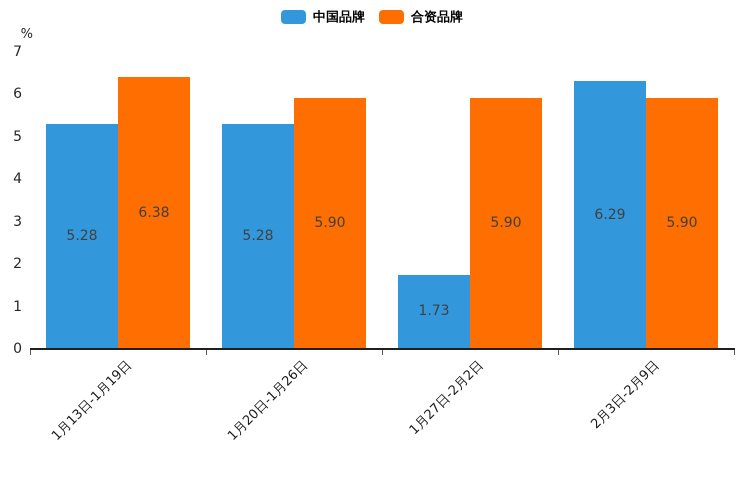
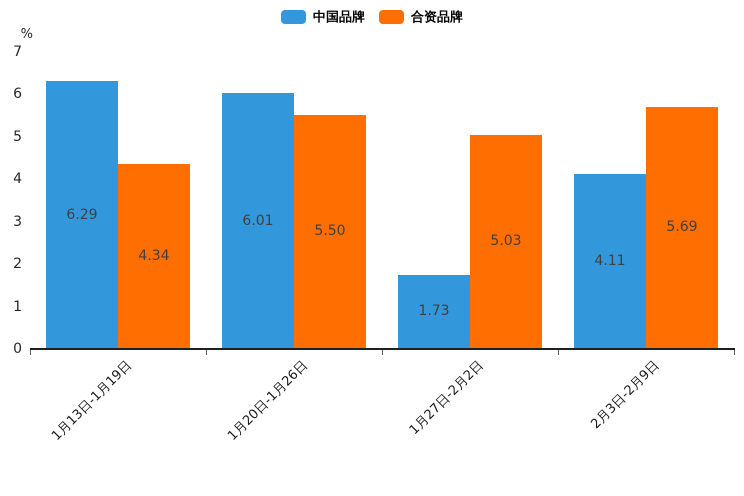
中国品牌/1月13日-1月19日: 5.28 -> 6.29
合资品牌/1月13日-1月19日: 6.38 -> 4.34
中国品牌/1月20日-1月26日: 5.28 -> 6.01
合资品牌/1月20日-1月26日: 5.90 -> 5.50
合资品牌/1月27日-2月2日: 5.90 -> 5.03
中国品牌/2月3日-2月9日: 6.29 -> 4.11
合资品牌/2月3日-2月9日: 5.90 -> 5.69
